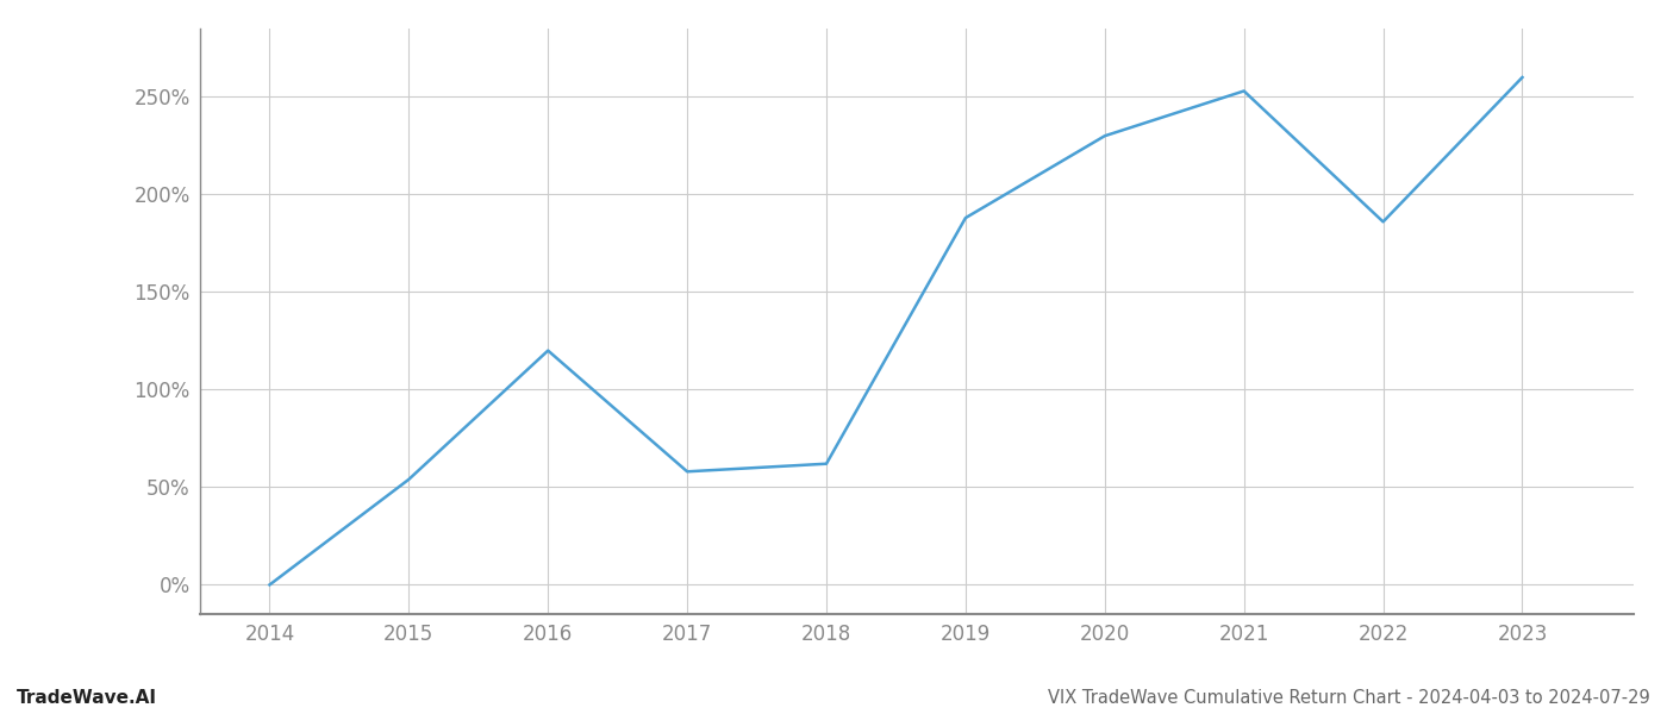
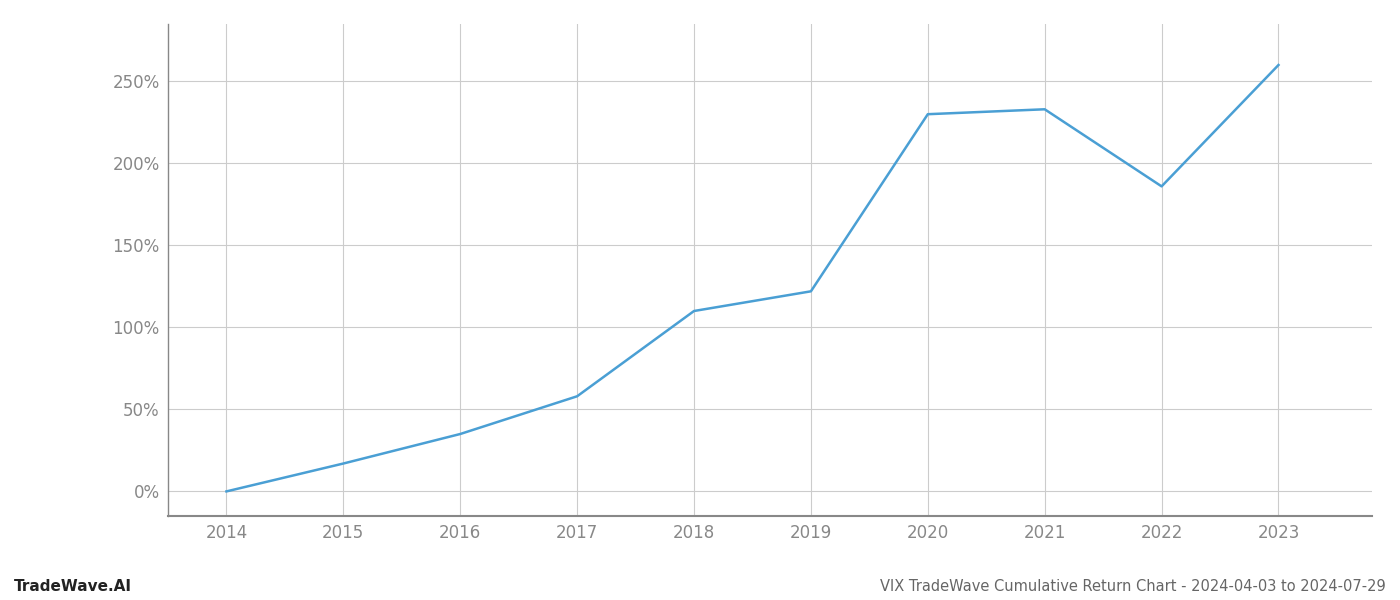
2015: 54% -> 17%
2016: 120% -> 35%
2018: 62% -> 110%
2019: 188% -> 122%
2021: 253% -> 233%
